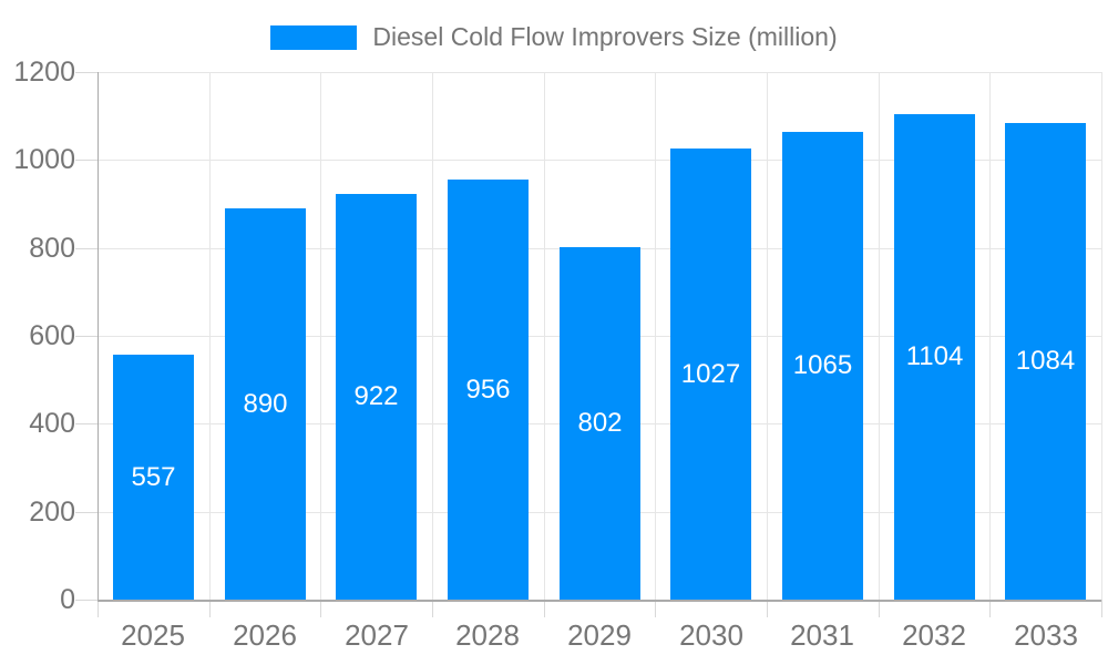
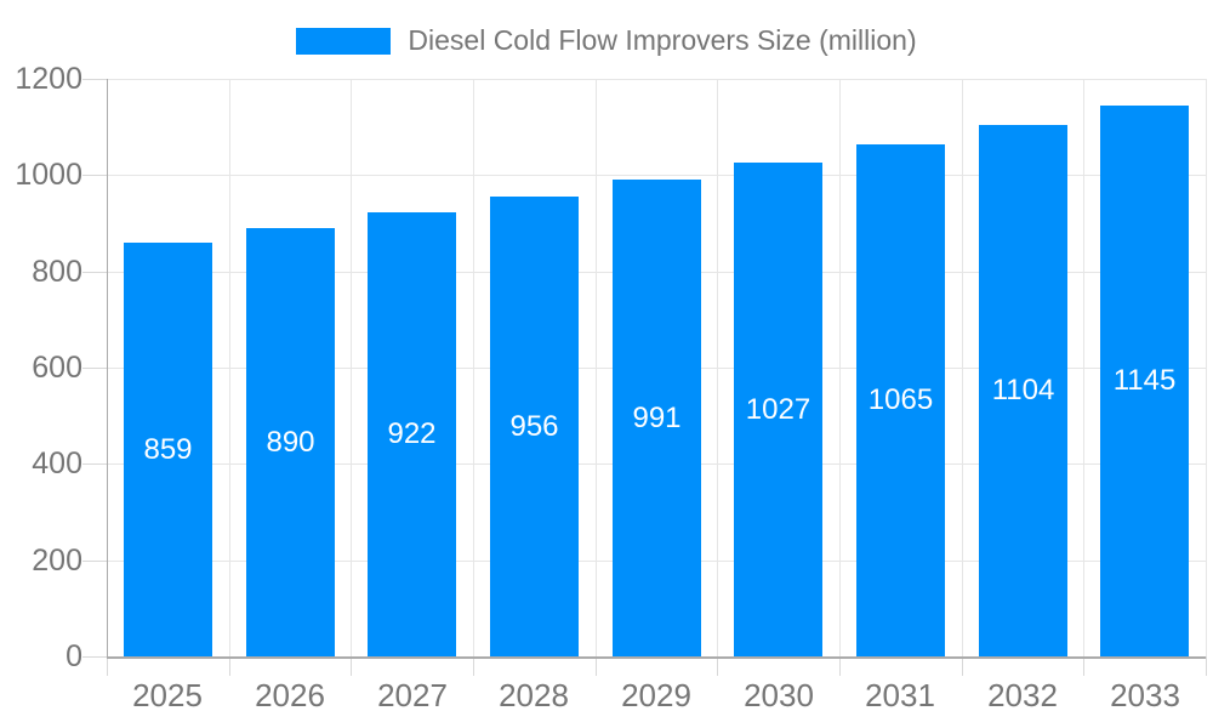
2025: 557 -> 859
2029: 802 -> 991
2033: 1084 -> 1145
